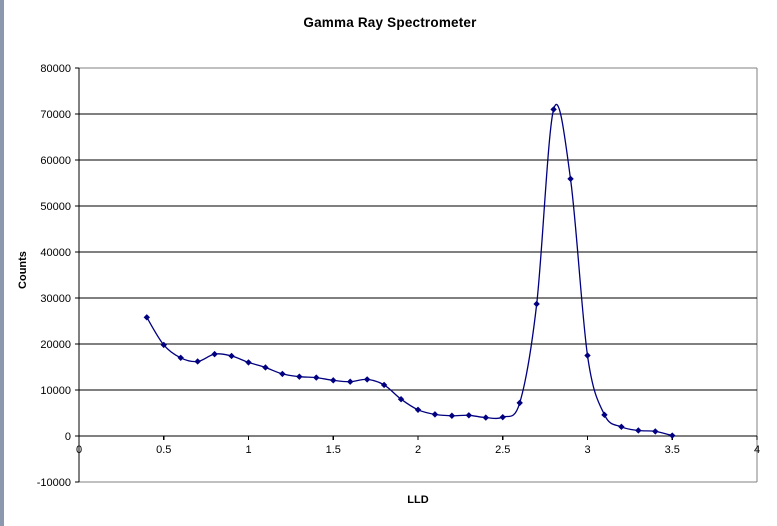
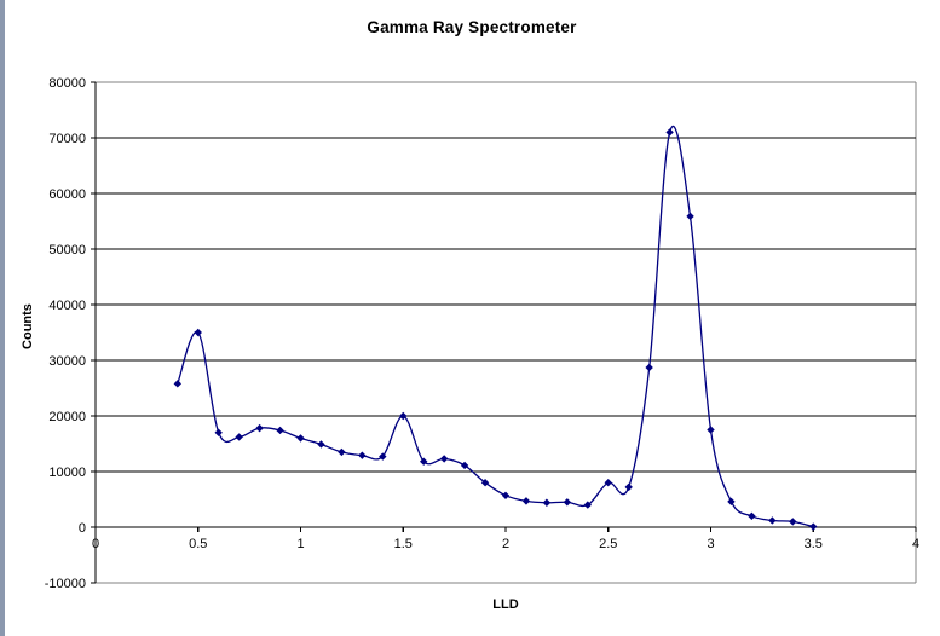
0.5: 20000 -> 35000
1.5: 12000 -> 20000
2.5: 4000 -> 8000
